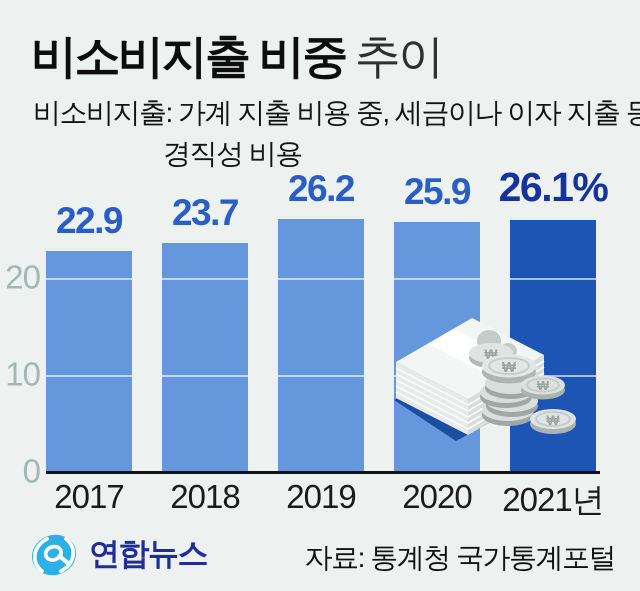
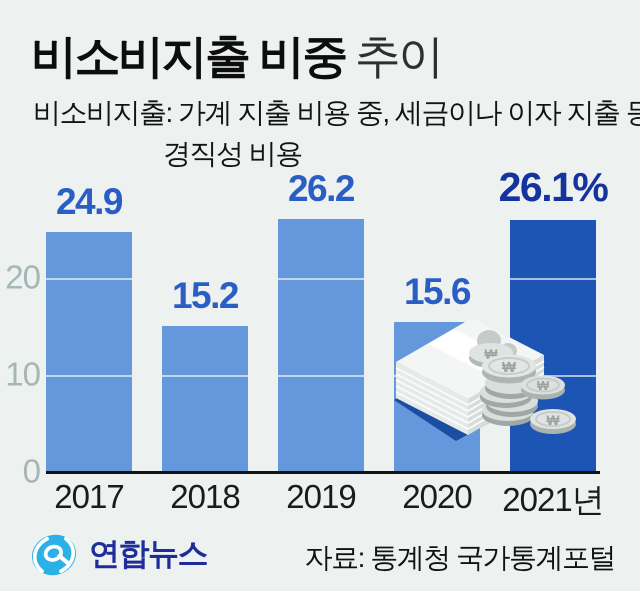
2017: 22.9 -> 24.9
2018: 23.7 -> 15.2
2020: 25.9 -> 15.6
